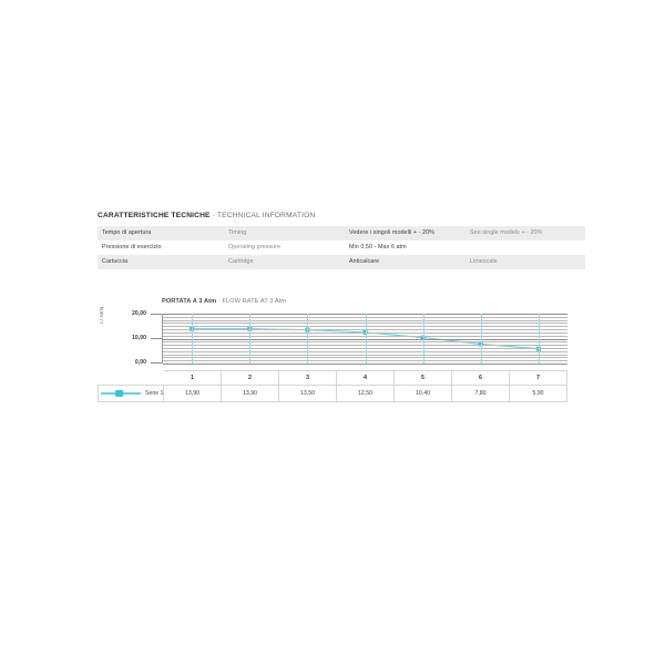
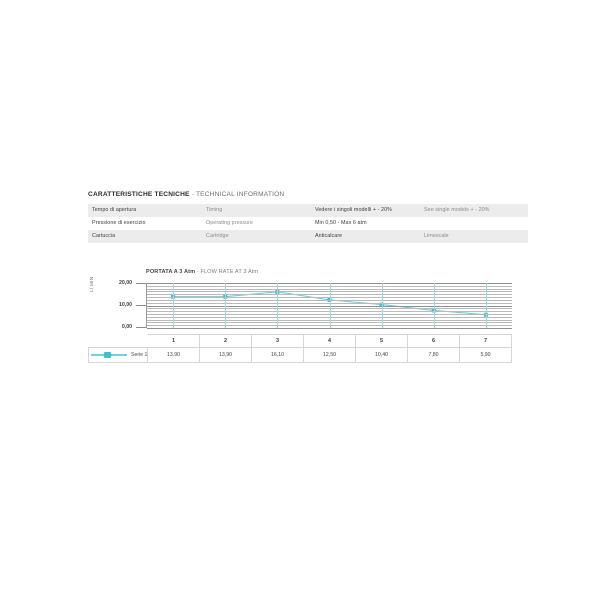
3: 13,50 -> 16,10
